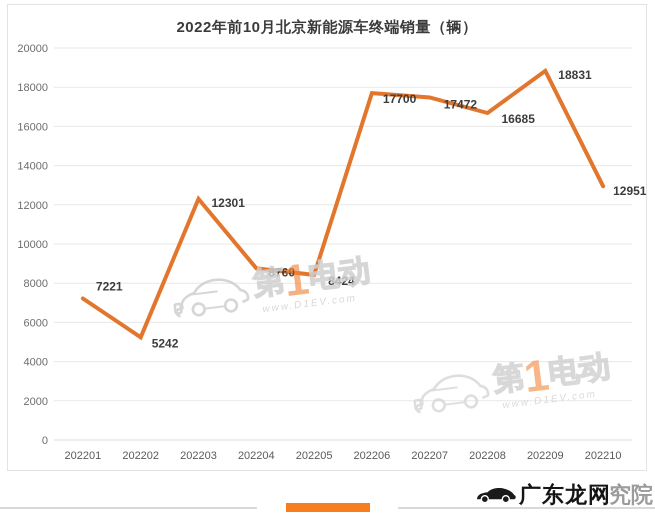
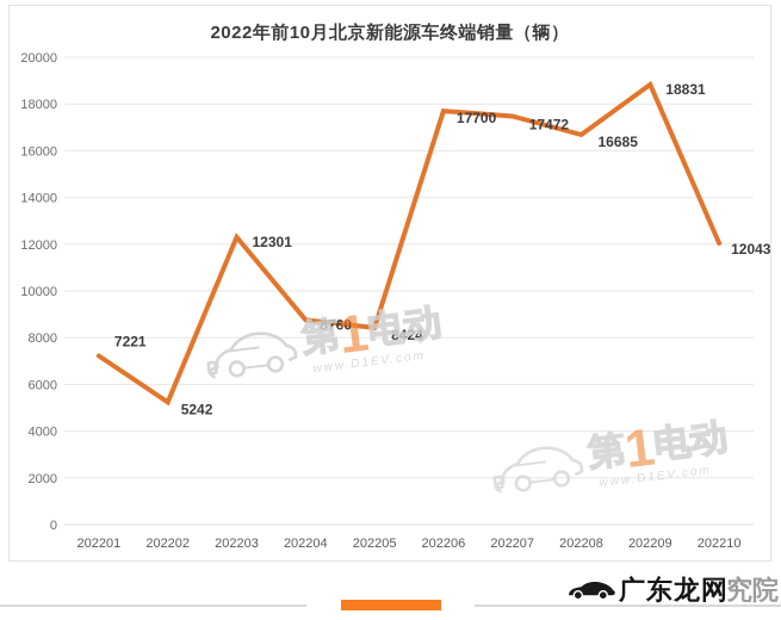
202210: 12951 -> 12043
